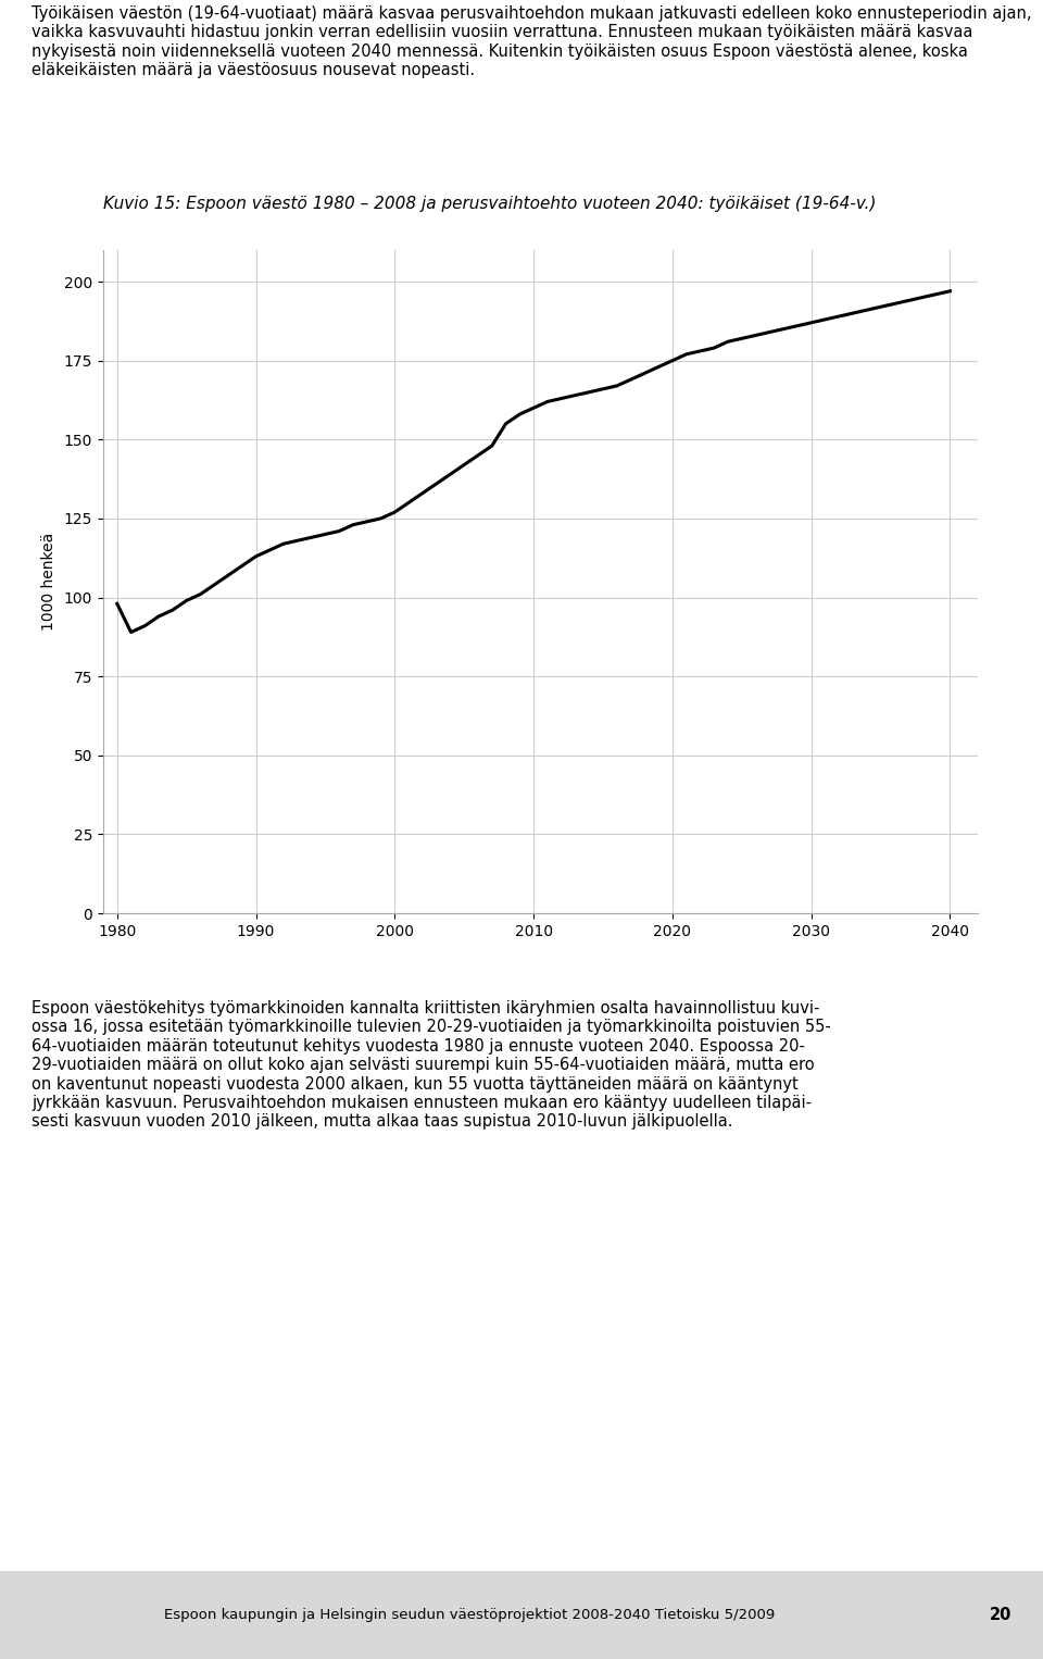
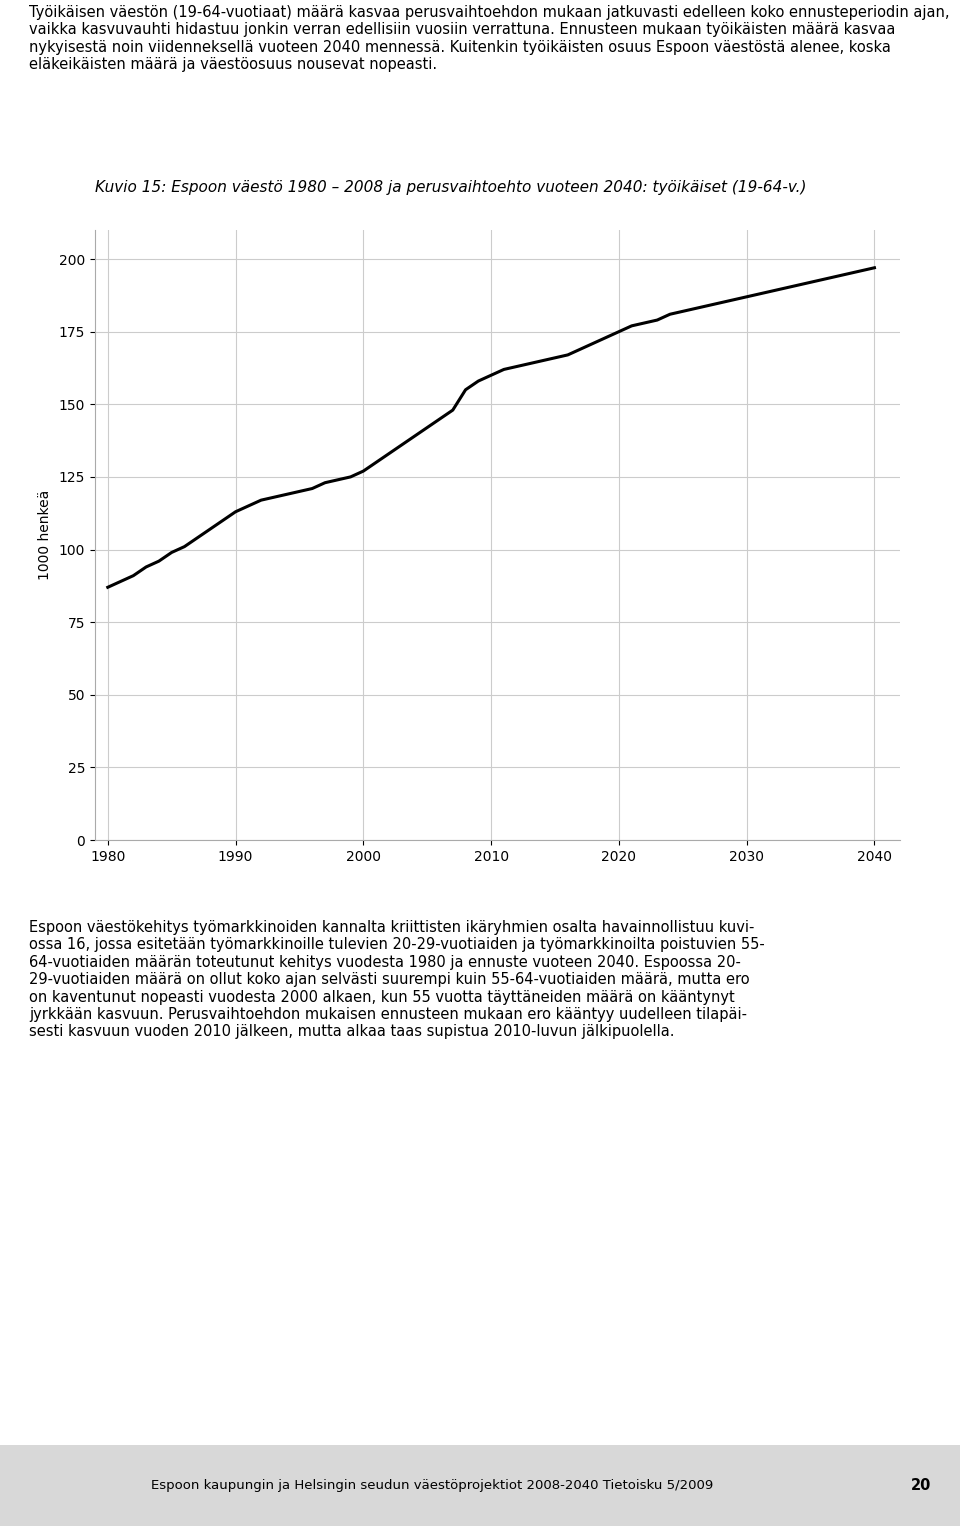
1980: 98 -> 87
